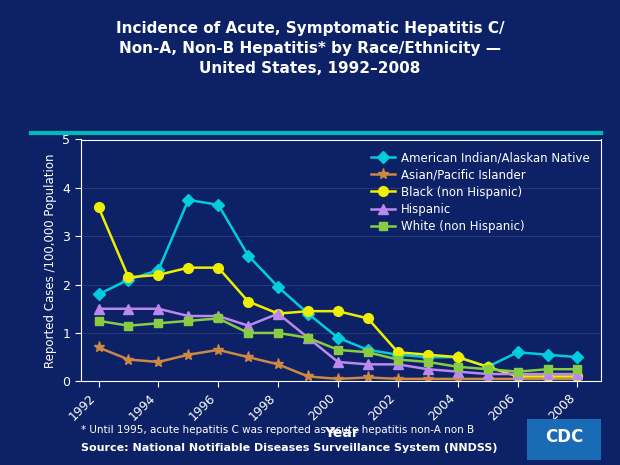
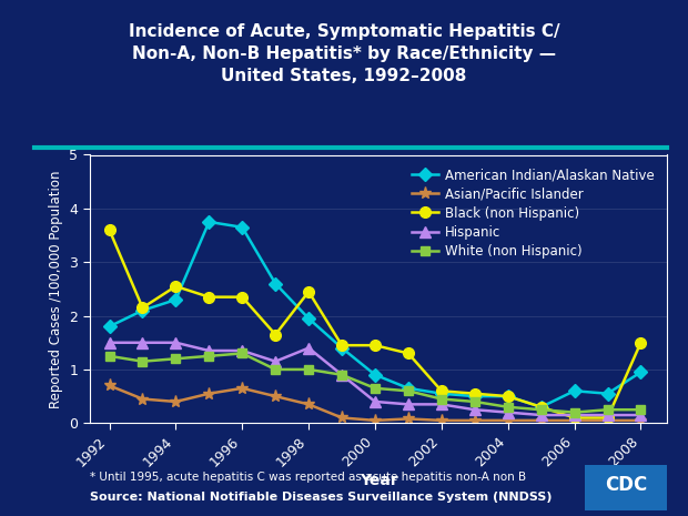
Black (non Hispanic)/1994: 2.20 -> 2.55
Black (non Hispanic)/1998: 1.40 -> 2.45
American Indian/Alaskan Native/2008: 0.50 -> 0.95
Black (non Hispanic)/2008: 0.10 -> 1.50
